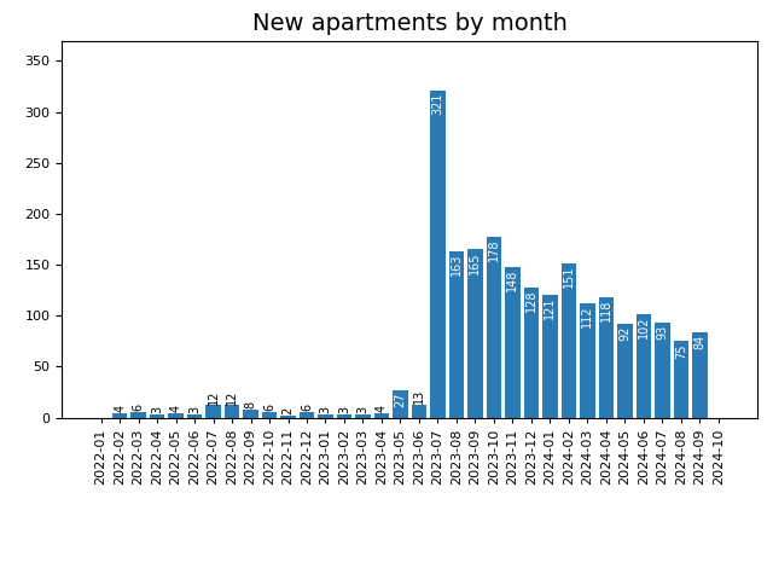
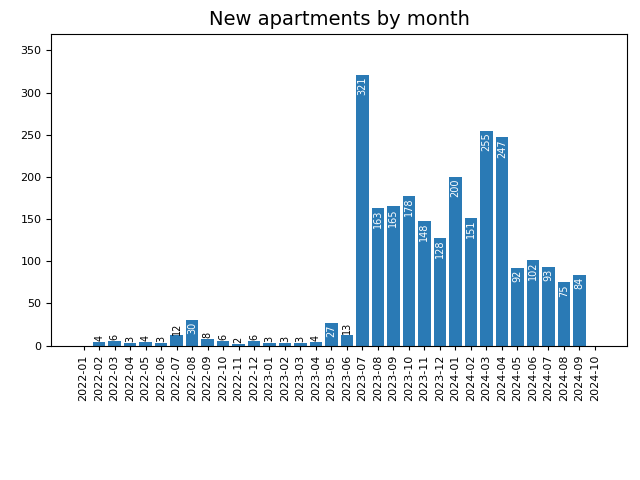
2022-08: 12 -> 30
2024-01: 121 -> 200
2024-03: 112 -> 255
2024-04: 118 -> 247
